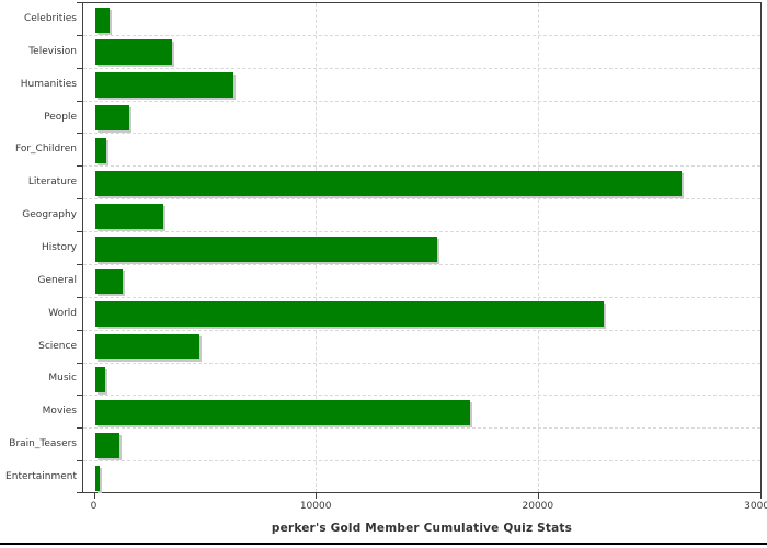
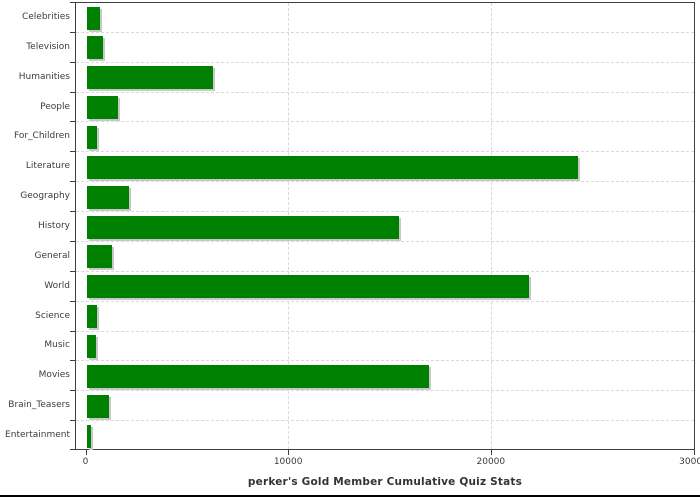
Television: 3500 -> 800
Literature: 26400 -> 24200
Geography: 3100 -> 2100
World: 22900 -> 21800
Science: 4700 -> 500
